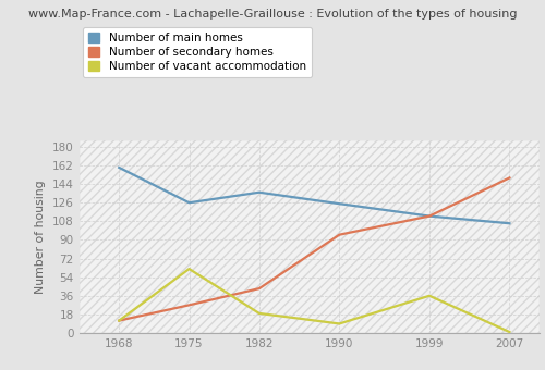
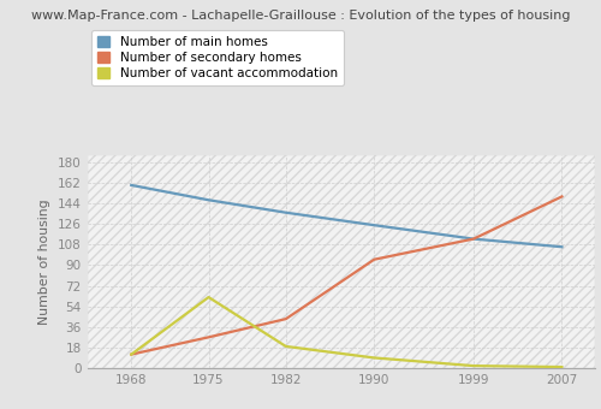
Number of main homes/1975: 126 -> 147
Number of vacant accommodation/1999: 36 -> 2
